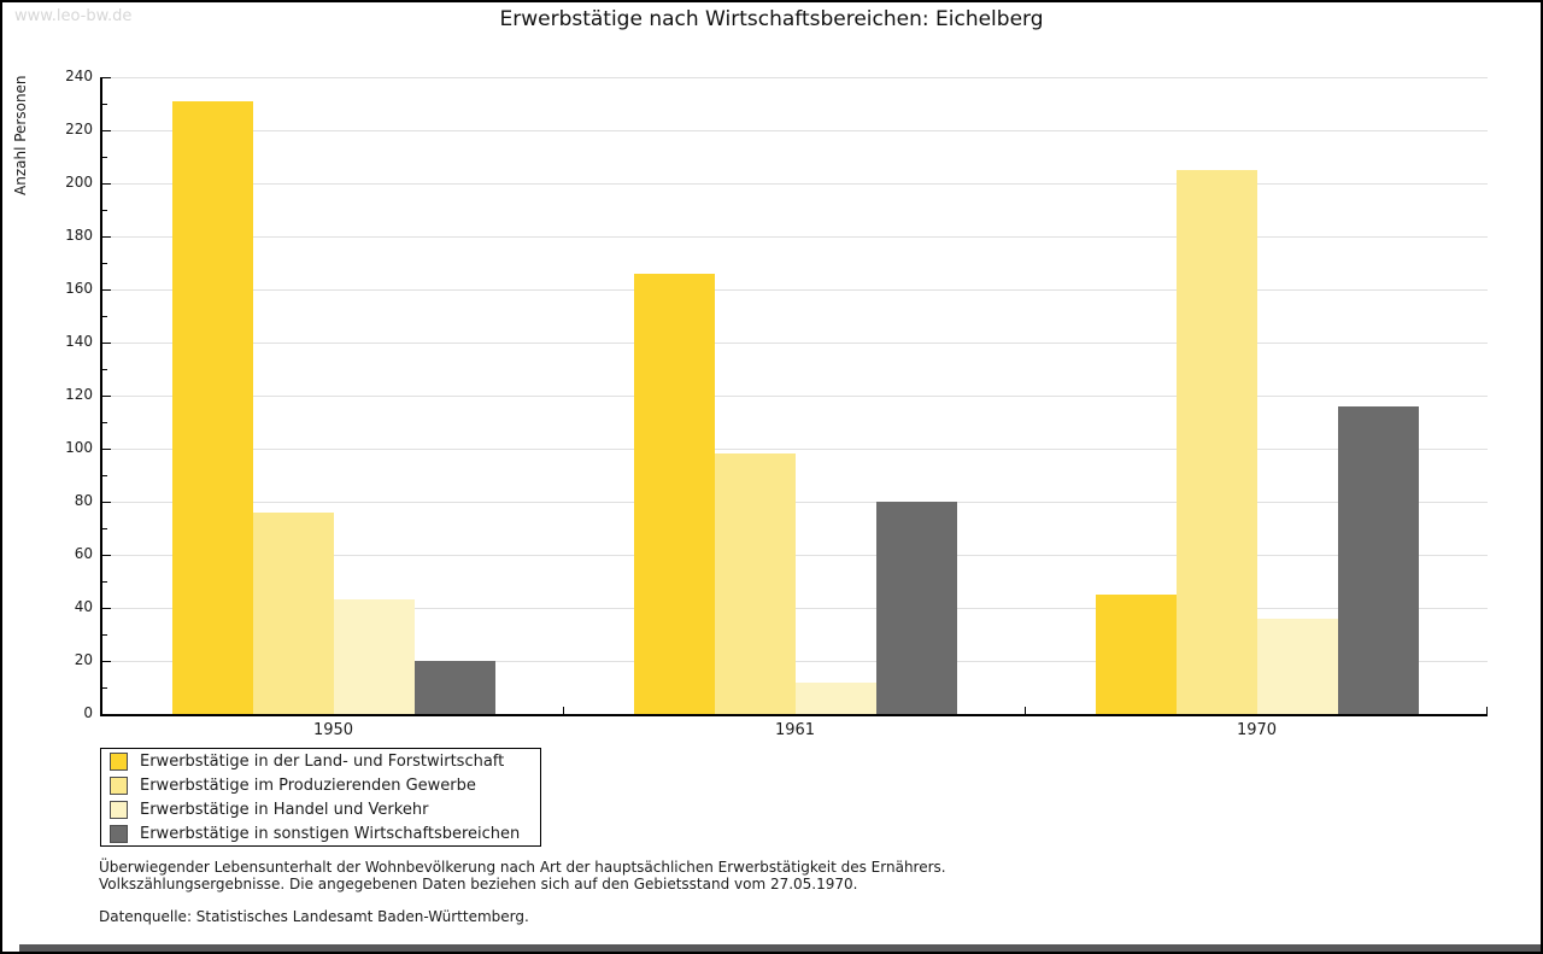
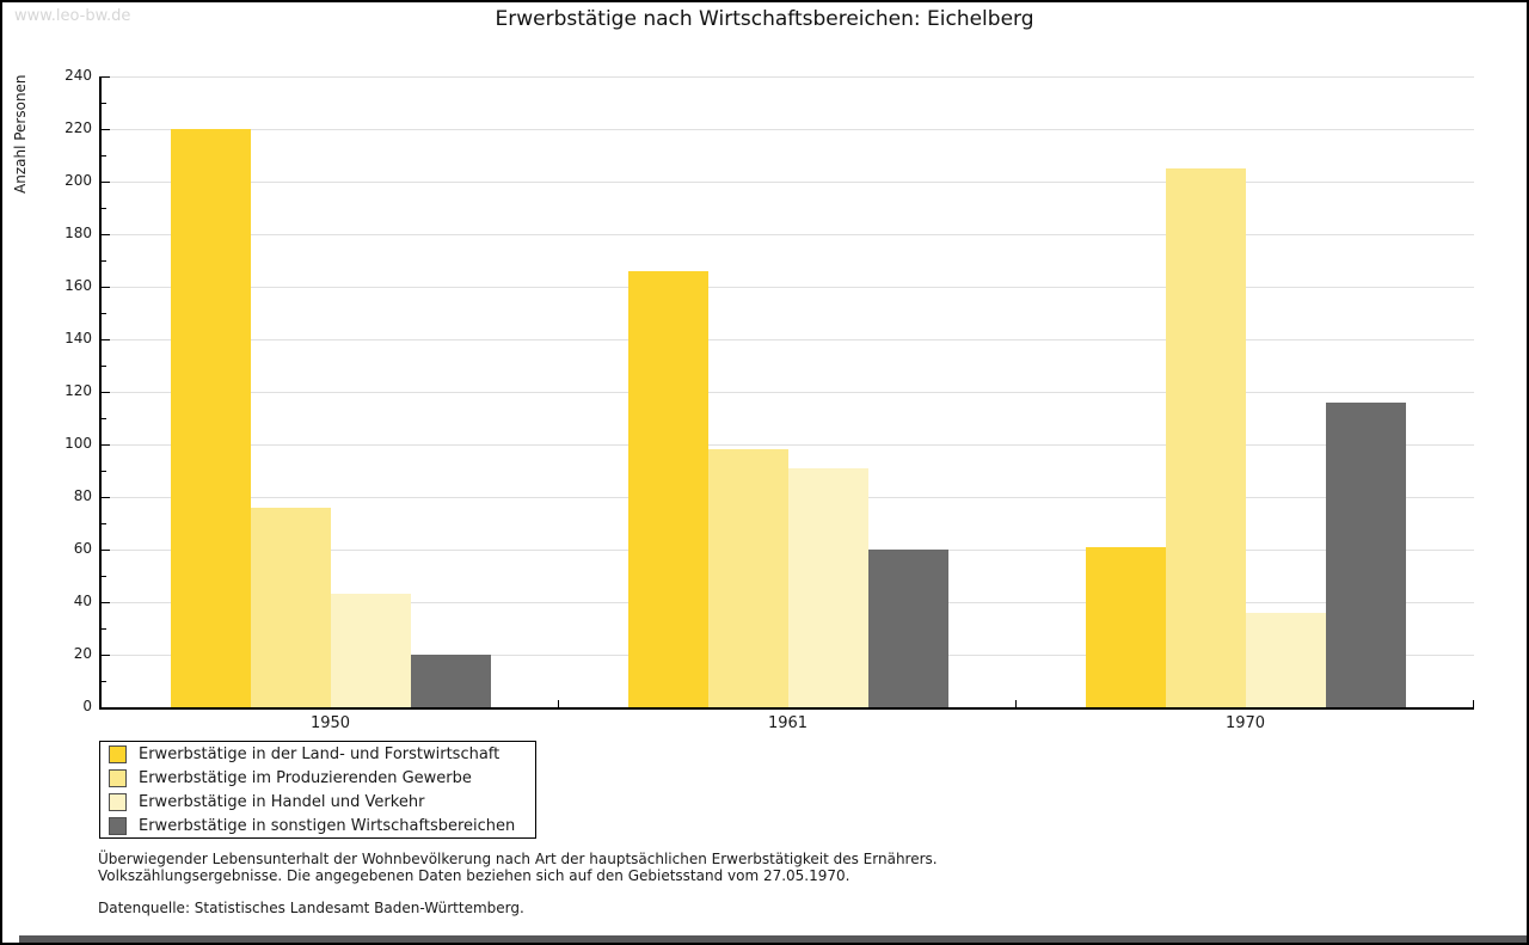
Erwerbstätige in der Land- und Forstwirtschaft/1950: 231 -> 220
Erwerbstätige in Handel und Verkehr/1961: 12 -> 91
Erwerbstätige in sonstigen Wirtschaftsbereichen/1961: 80 -> 60
Erwerbstätige in der Land- und Forstwirtschaft/1970: 45 -> 61
